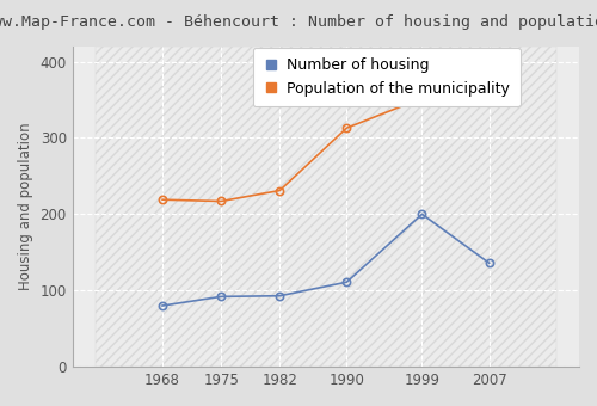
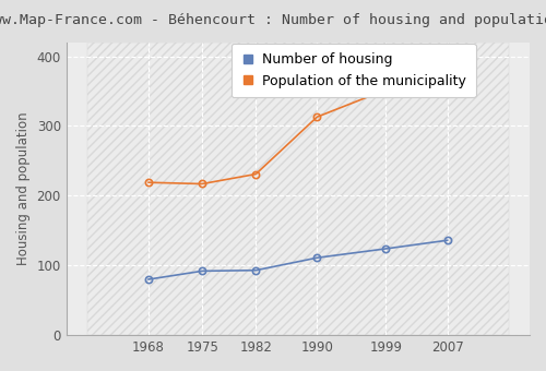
Number of housing/1999: 200 -> 124
